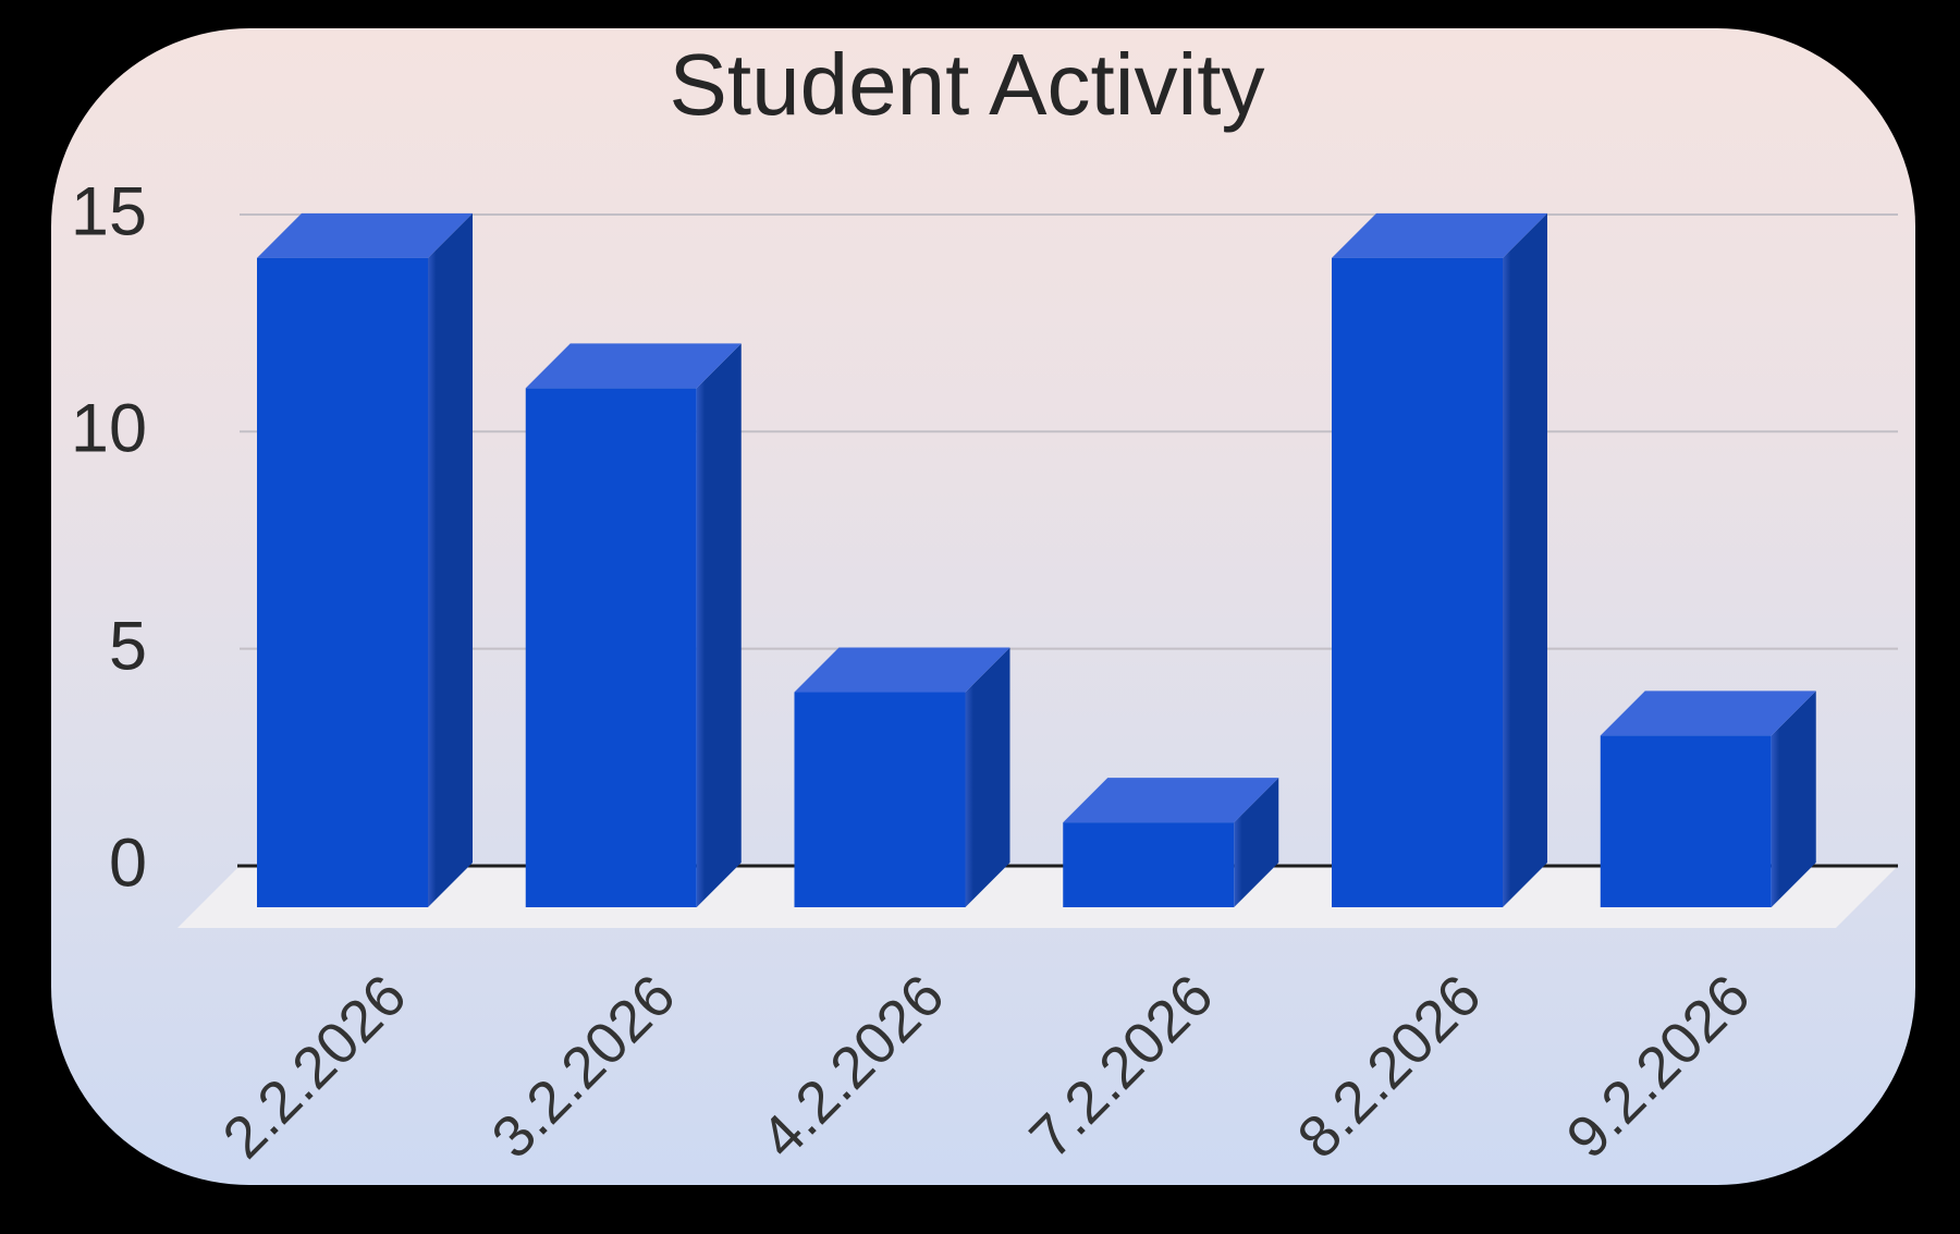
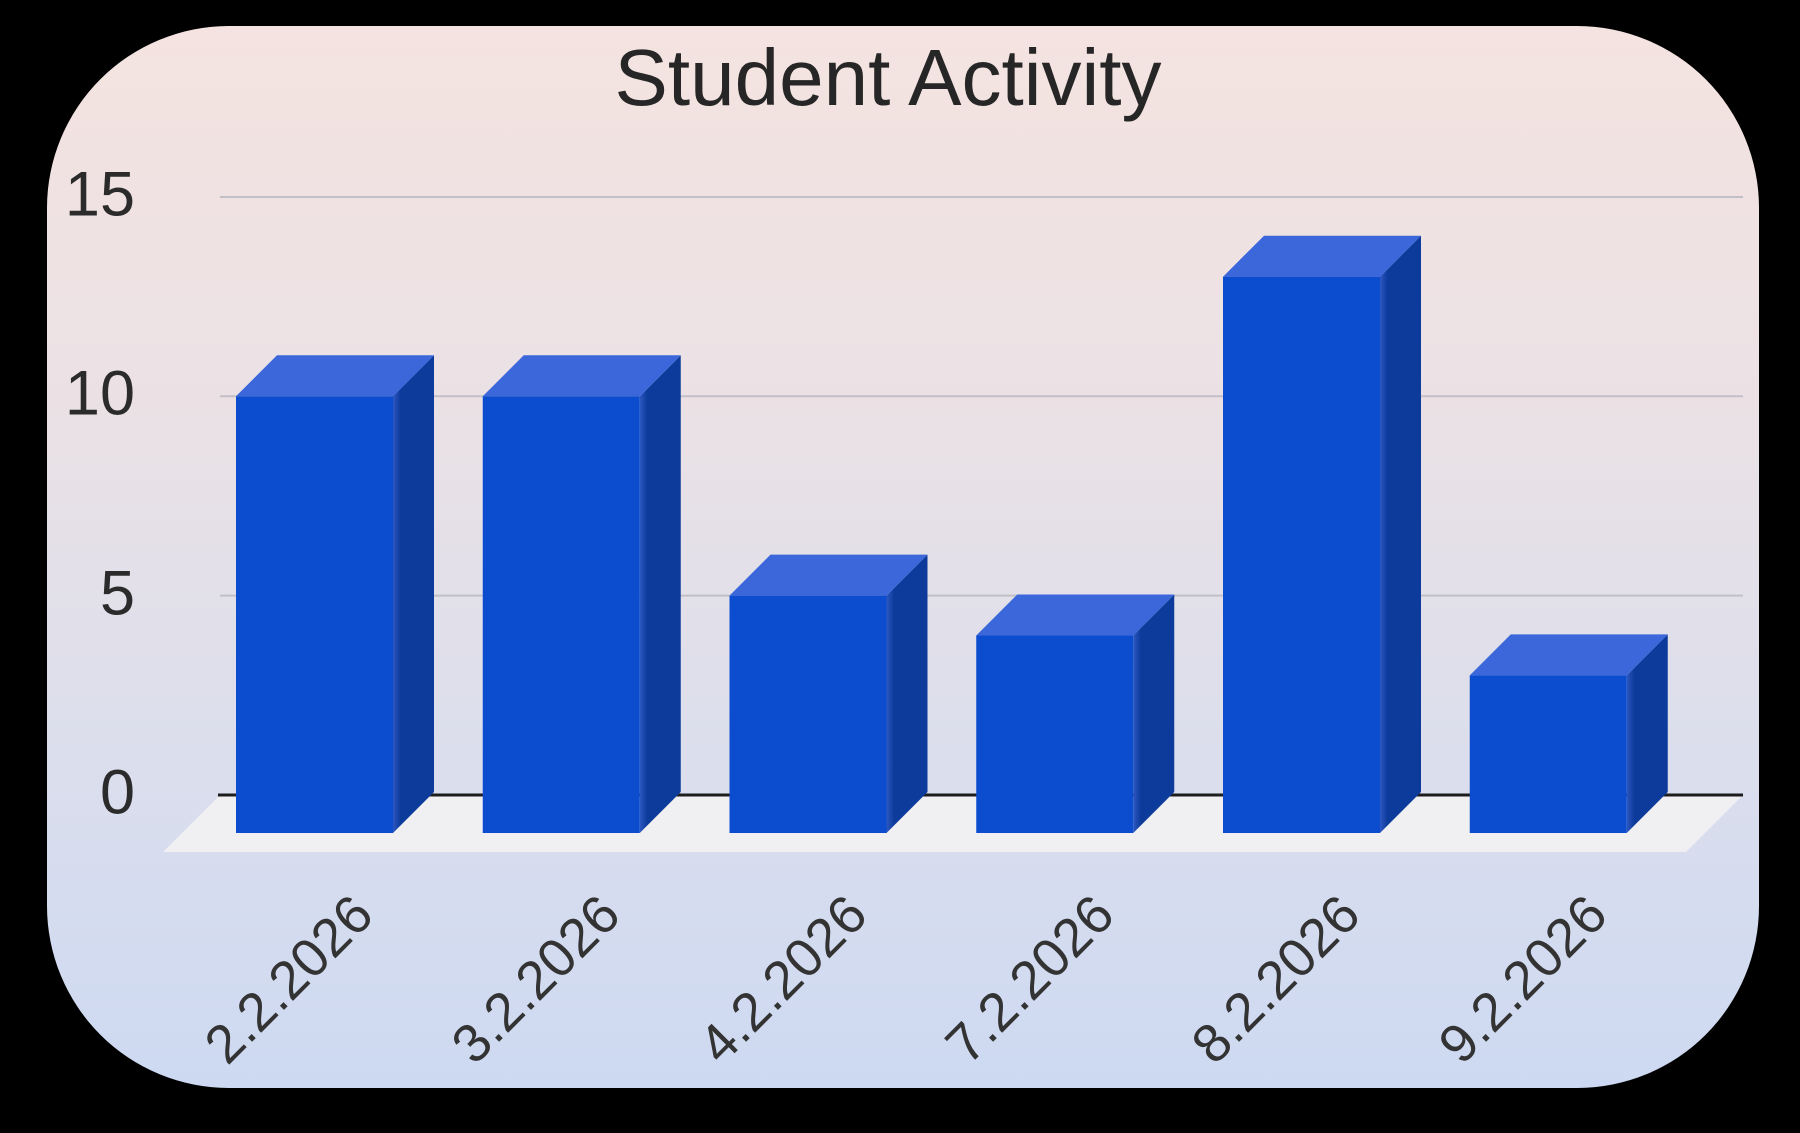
2.2.2026: 14 -> 10
3.2.2026: 11 -> 10
4.2.2026: 4 -> 5
7.2.2026: 1 -> 4
8.2.2026: 14 -> 13
